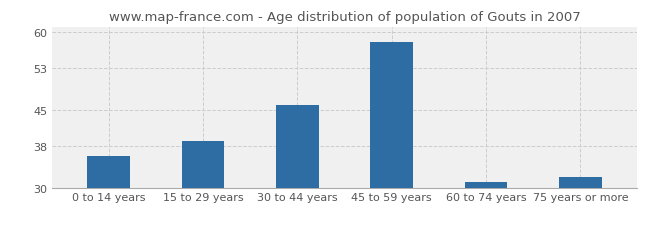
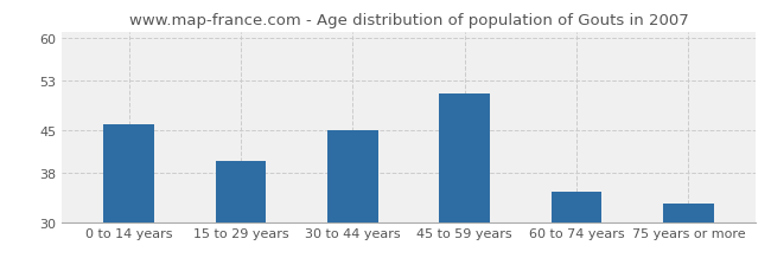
0 to 14 years: 36 -> 46
15 to 29 years: 39 -> 40
30 to 44 years: 46 -> 45
45 to 59 years: 58 -> 51
60 to 74 years: 31 -> 35
75 years or more: 32 -> 33
